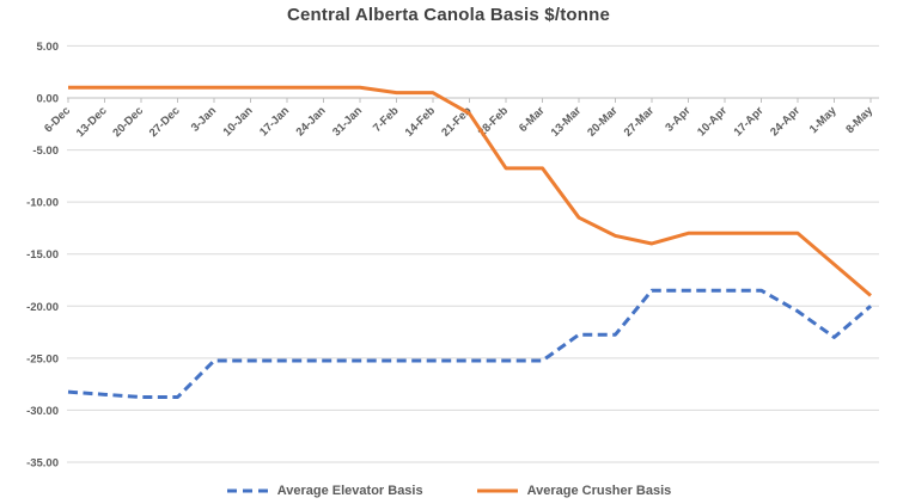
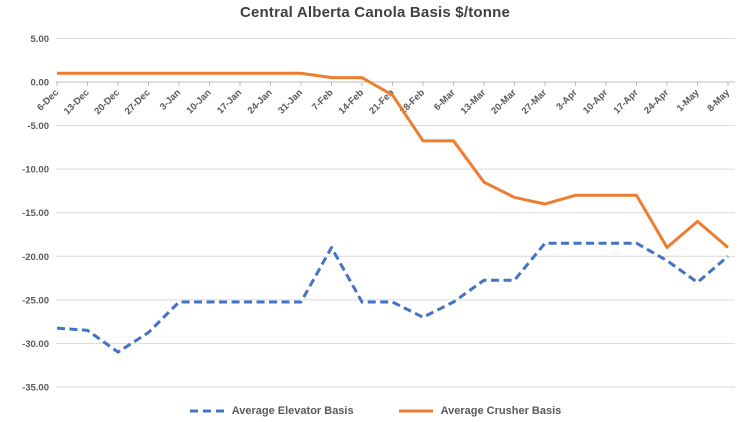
Average Elevator Basis/20-Dec: -29 -> -31
Average Elevator Basis/7-Feb: -25 -> -19
Average Elevator Basis/28-Feb: -25 -> -27
Average Crusher Basis/24-Apr: -13 -> -19
